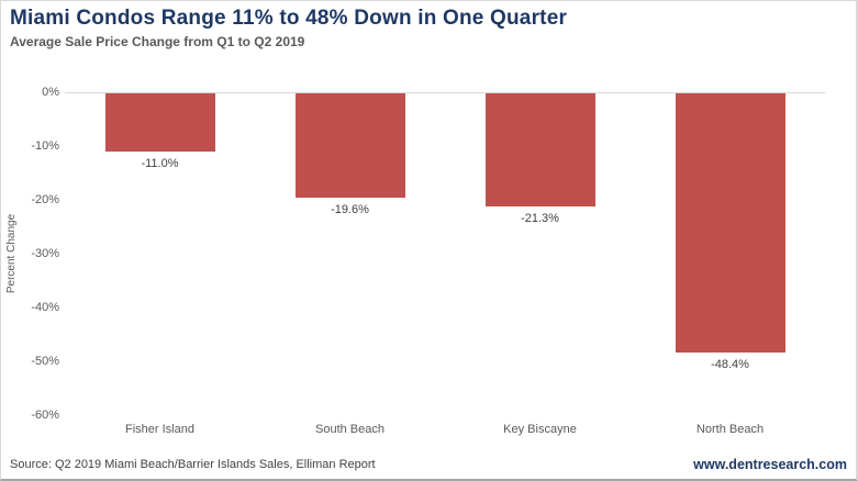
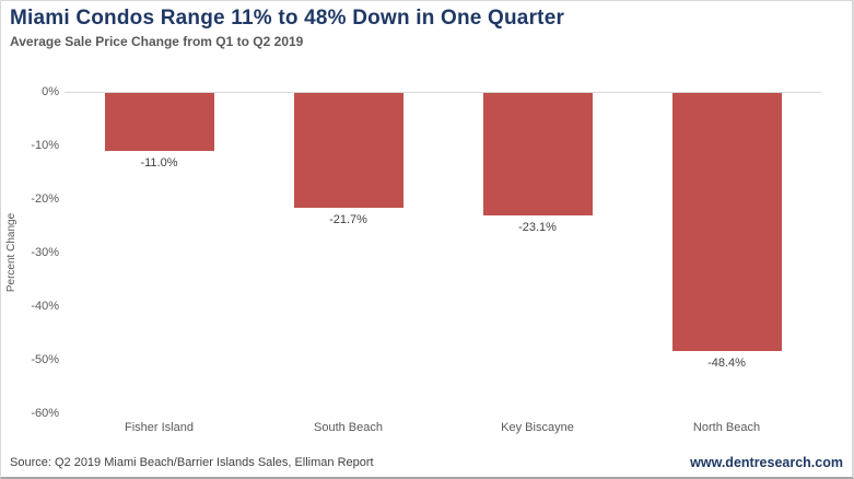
South Beach: -19.6% -> -21.7%
Key Biscayne: -21.3% -> -23.1%
